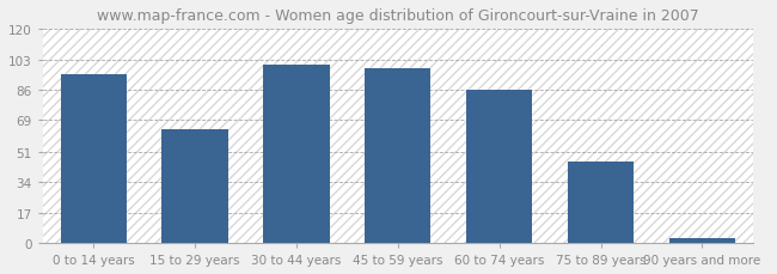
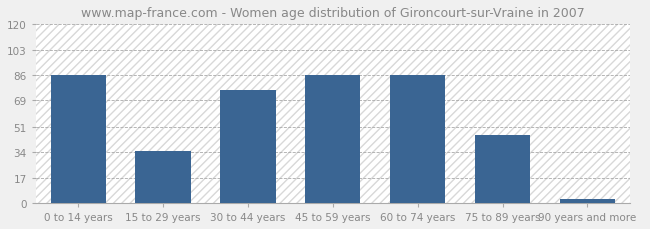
0 to 14 years: 95 -> 86
15 to 29 years: 64 -> 35
30 to 44 years: 100 -> 76
45 to 59 years: 98 -> 86
